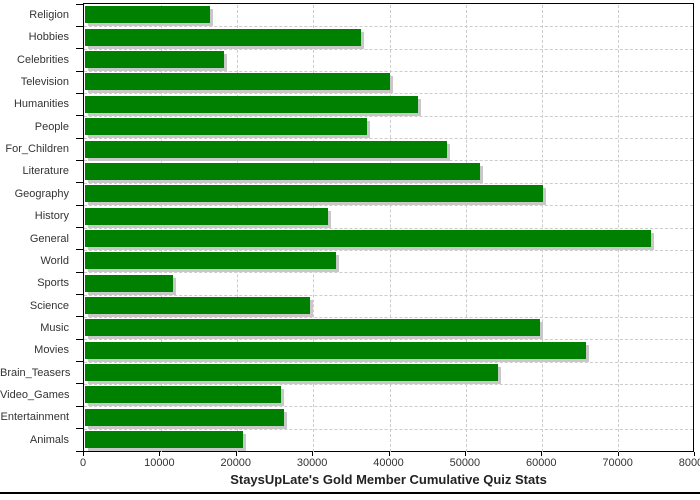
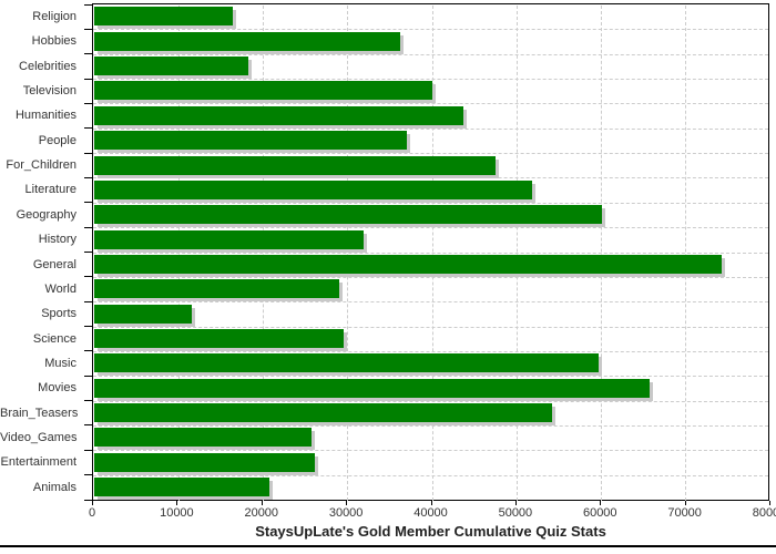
World: 33000 -> 29000
